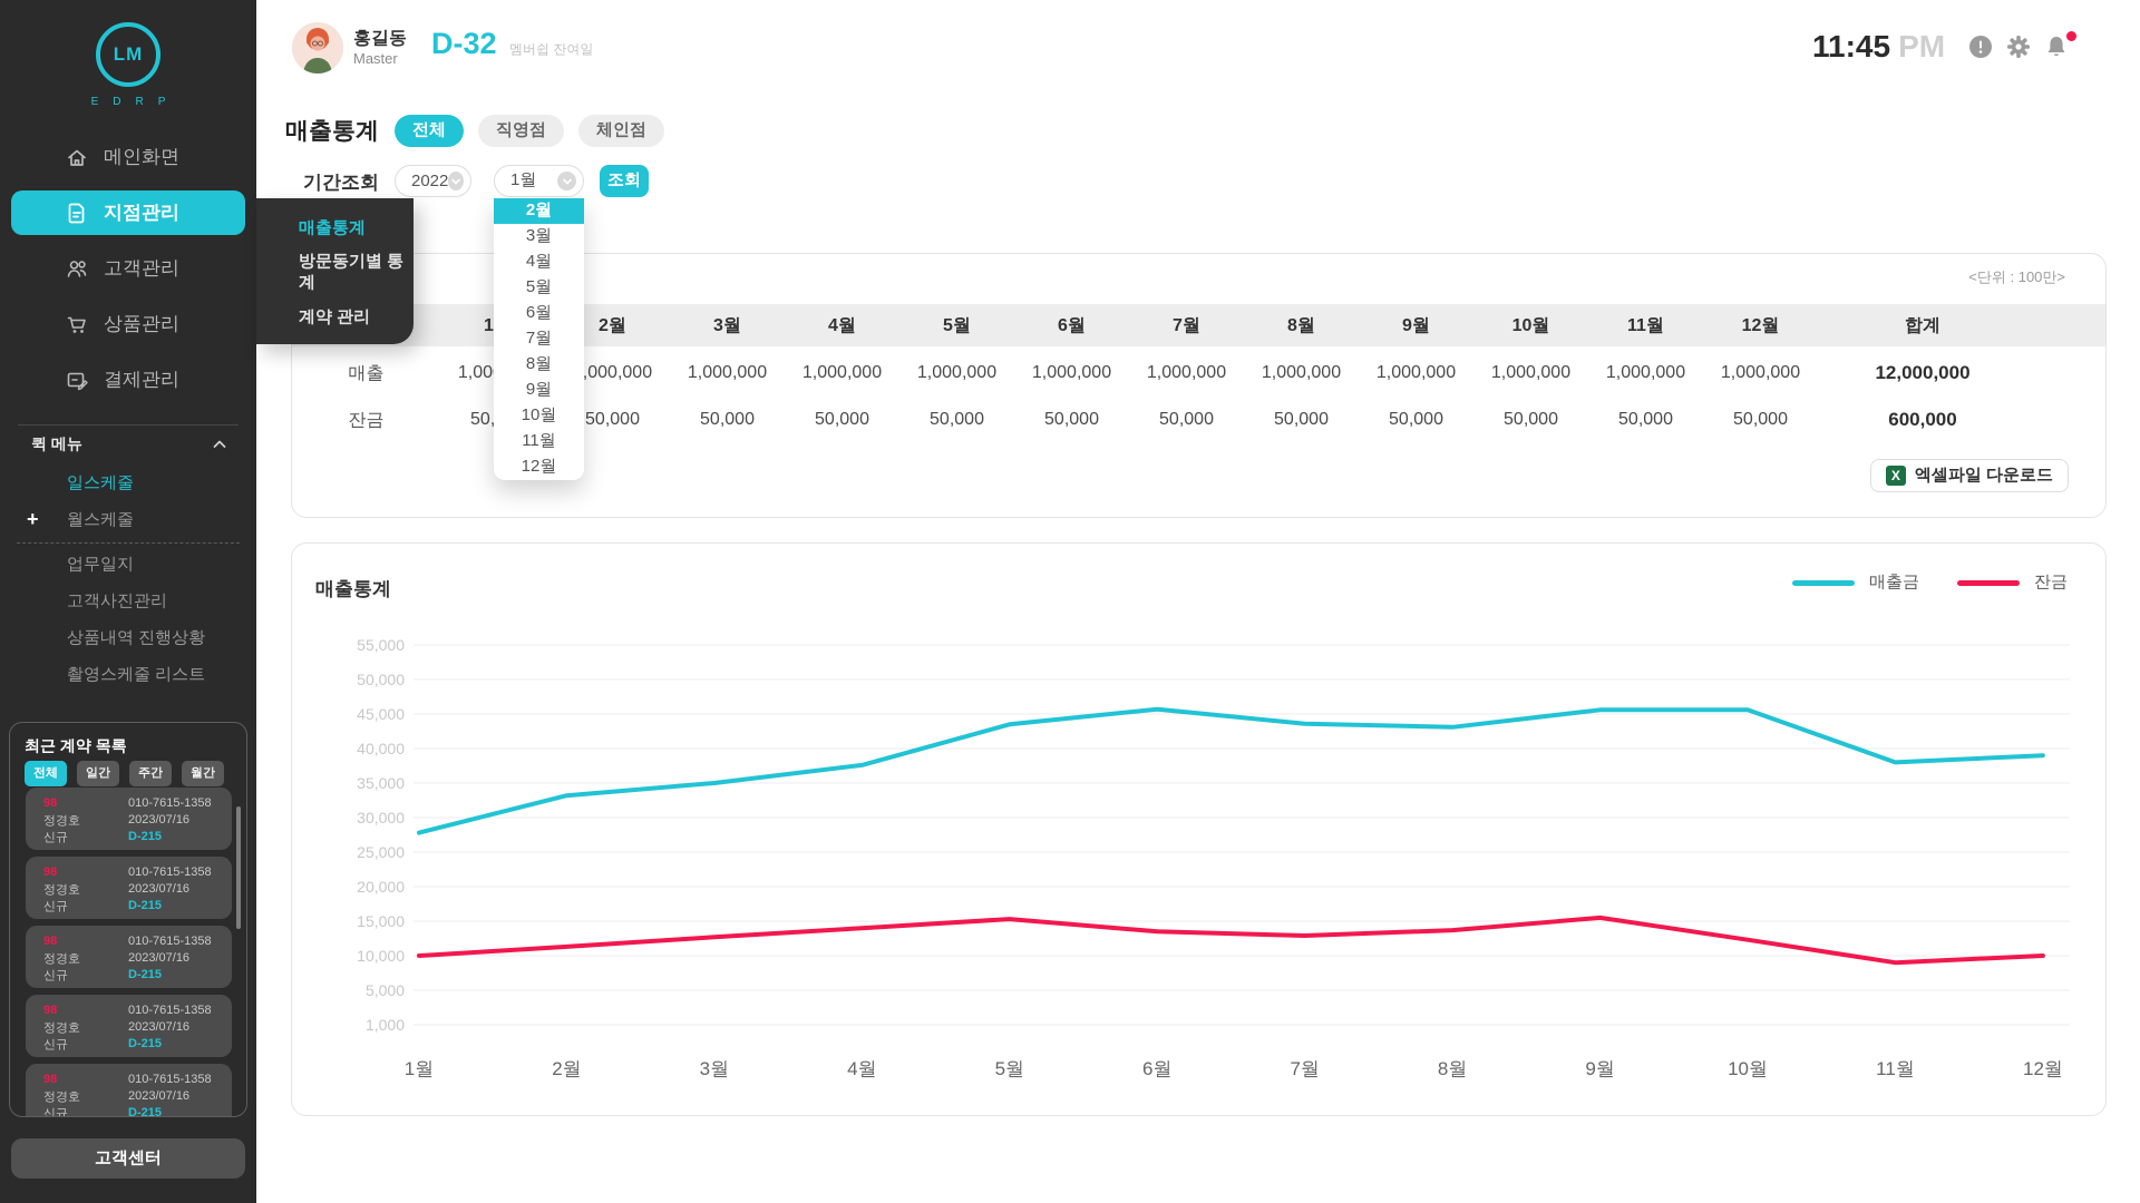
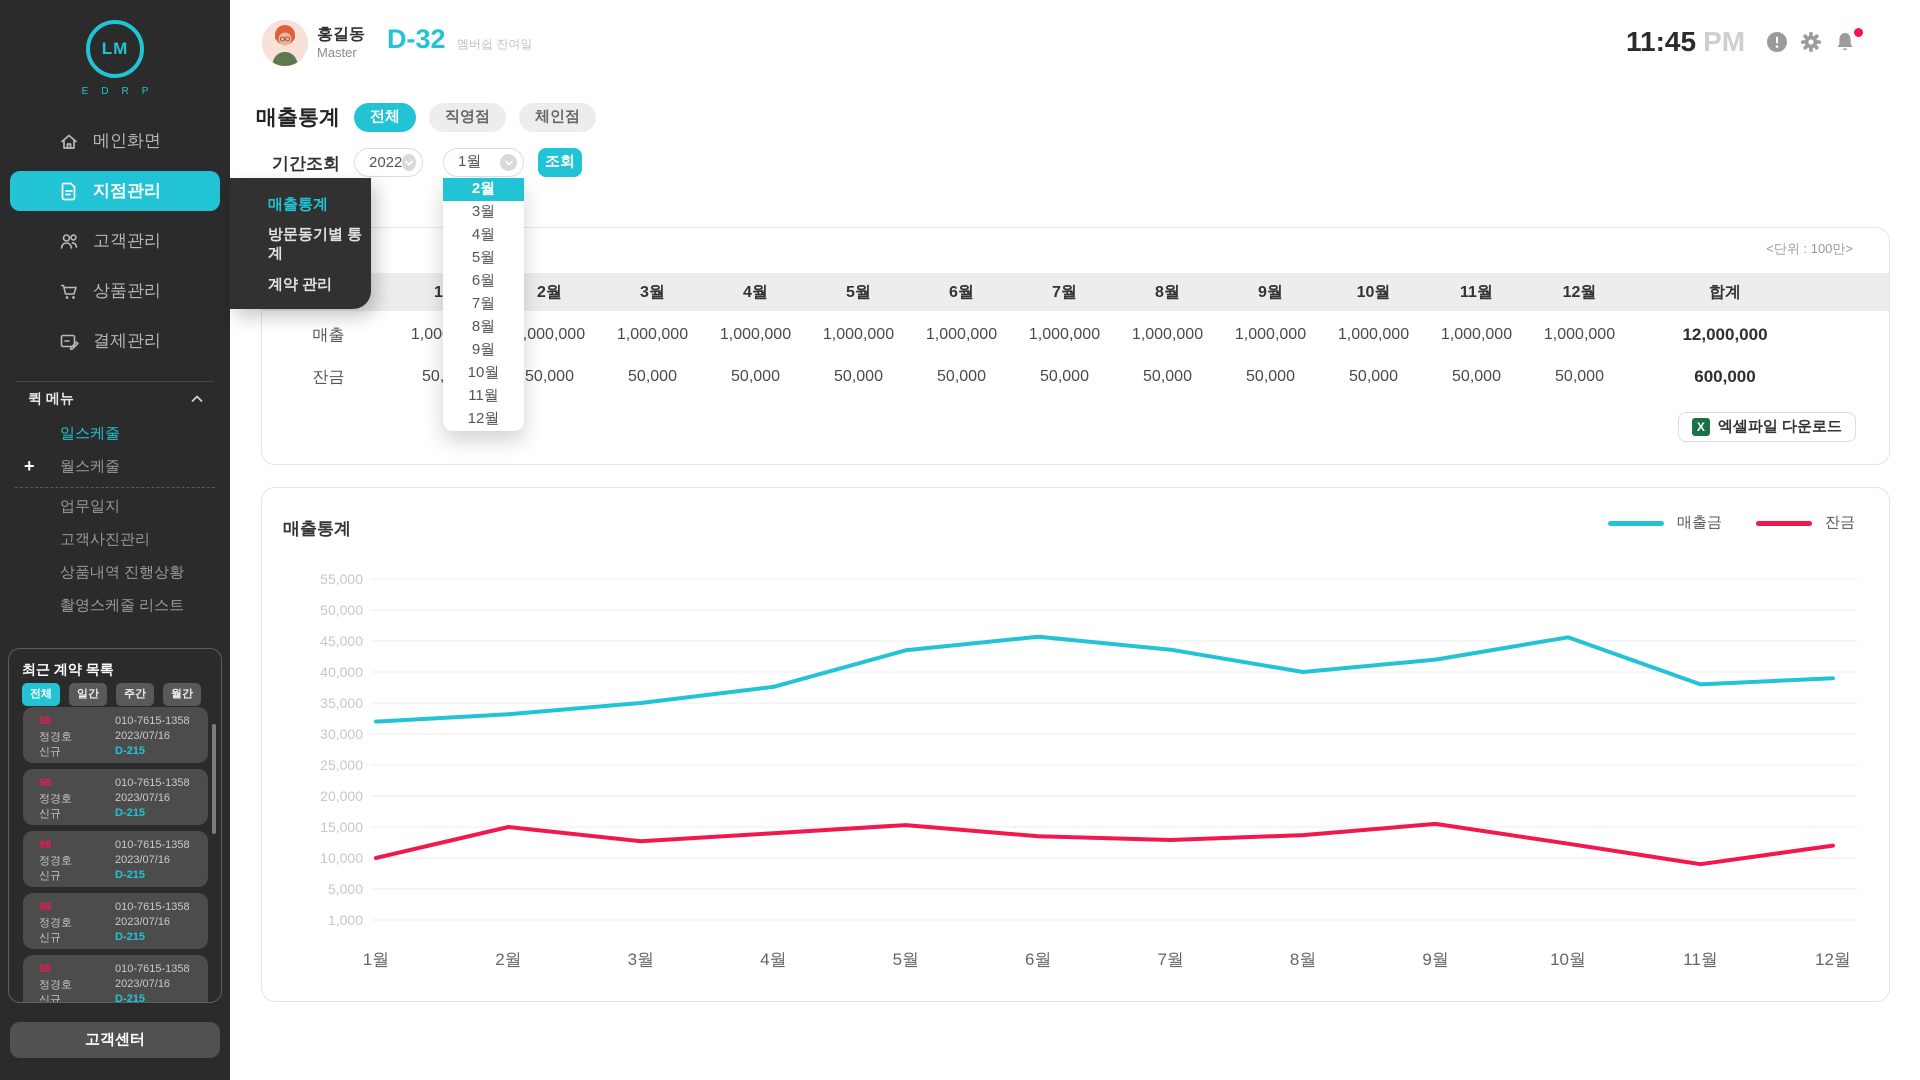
매출금/1월: 28000 -> 32000
잔금/2월: 11000 -> 15000
매출금/8월: 43000 -> 40000
매출금/9월: 46000 -> 42000
잔금/12월: 10000 -> 12000
